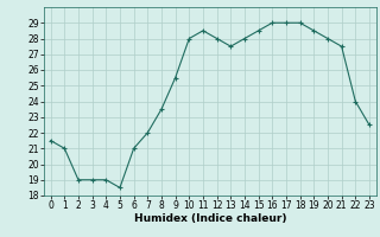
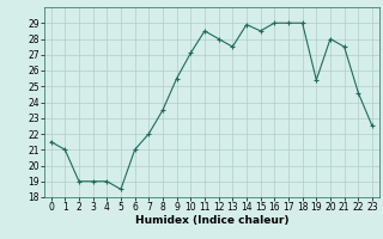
10: 28.0 -> 27.1
14: 28.0 -> 28.9
19: 28.5 -> 25.4
22: 24.0 -> 24.6
